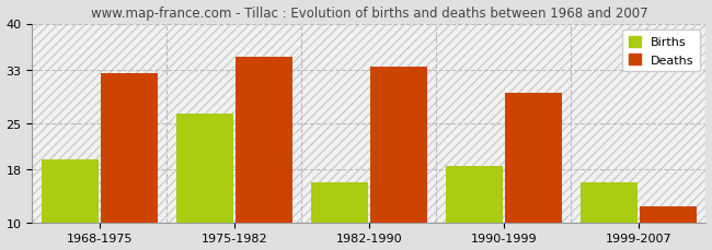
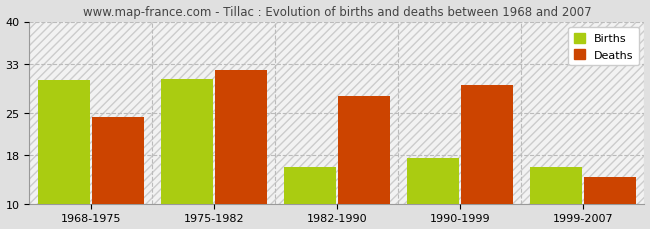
Births/1968-1975: 19.5 -> 30.4
Deaths/1968-1975: 32.5 -> 24.2
Births/1975-1982: 26.5 -> 30.6
Deaths/1975-1982: 35.0 -> 32.0
Deaths/1982-1990: 33.5 -> 27.8
Births/1990-1999: 18.5 -> 17.6
Deaths/1999-2007: 12.5 -> 14.4
